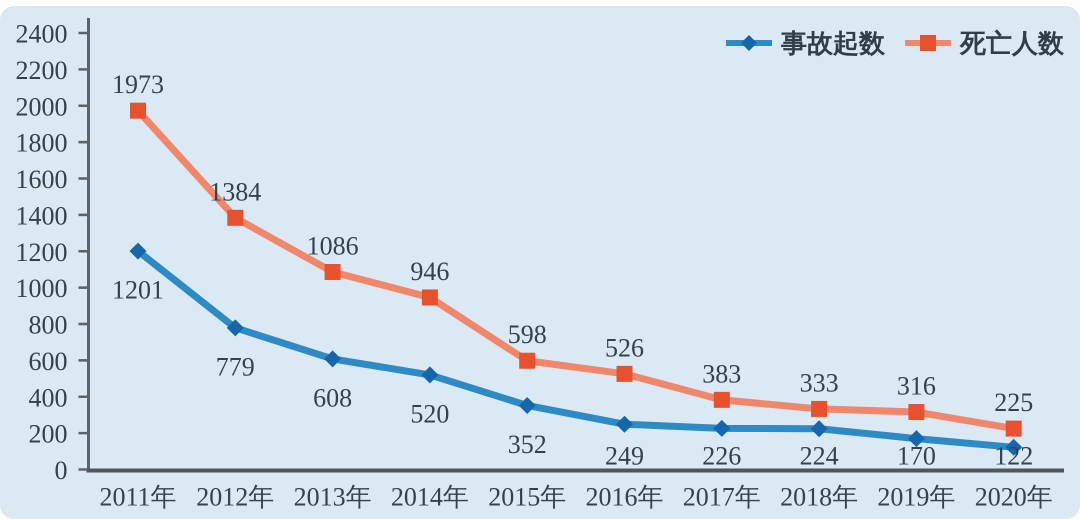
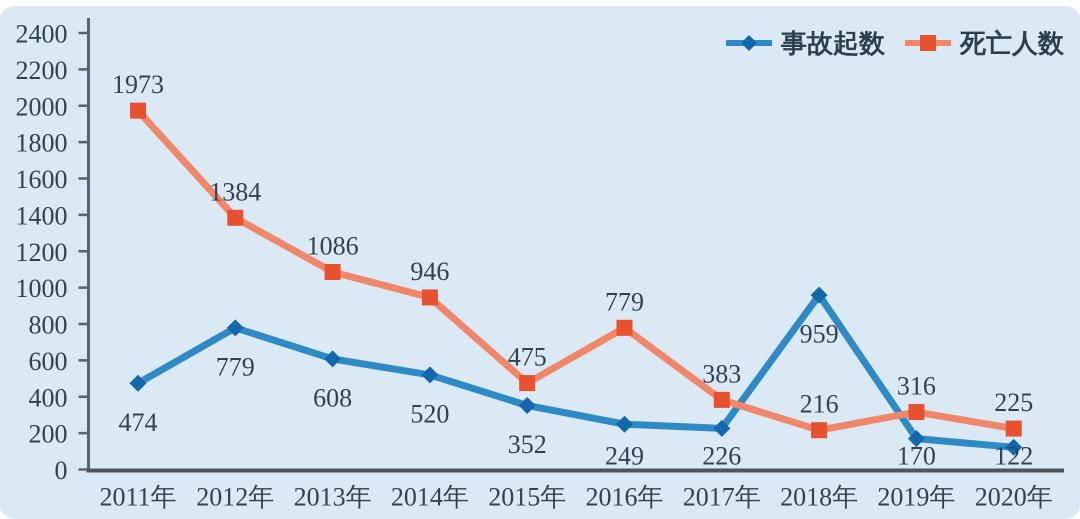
事故起数/2011年: 1201 -> 474
死亡人数/2015年: 598 -> 475
死亡人数/2016年: 526 -> 779
事故起数/2018年: 224 -> 959
死亡人数/2018年: 333 -> 216
